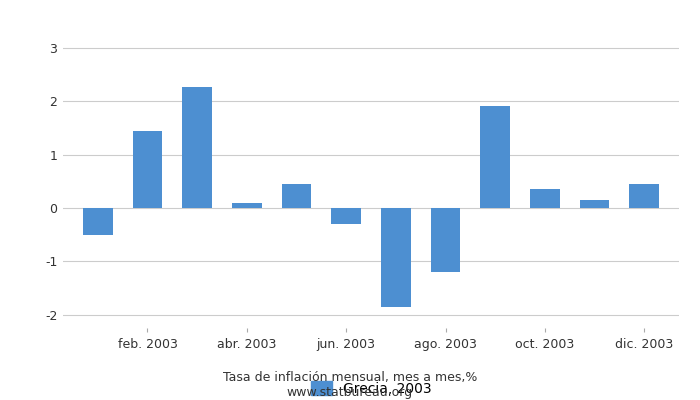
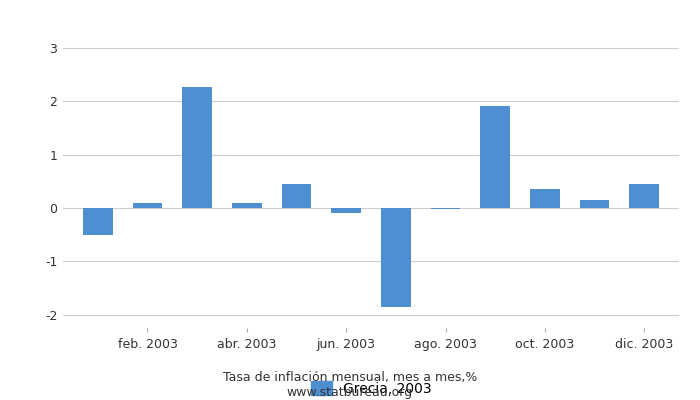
feb. 2003: 1.44 -> 0.10
jun. 2003: -0.30 -> -0.10
ago. 2003: -1.20 -> -0.02
